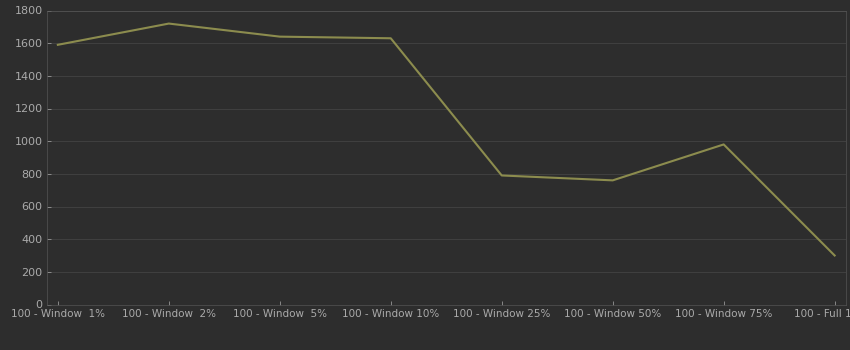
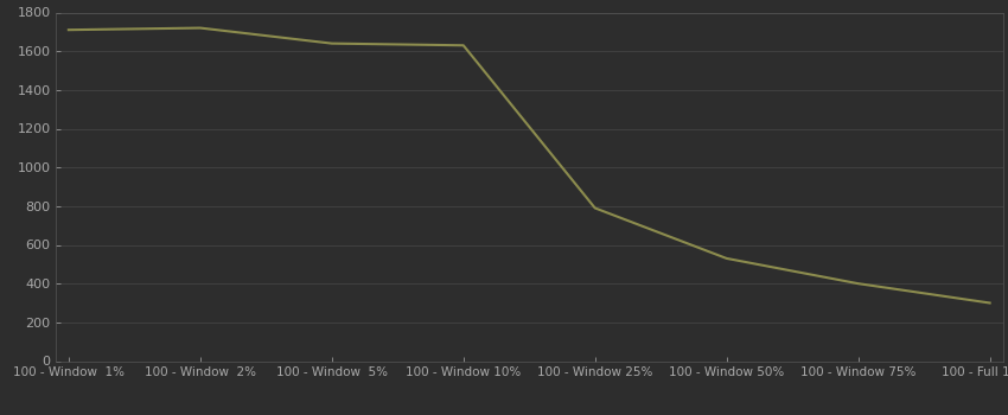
100 - Window 1%: 1590 -> 1710
100 - Window 50%: 760 -> 530
100 - Window 75%: 980 -> 400
